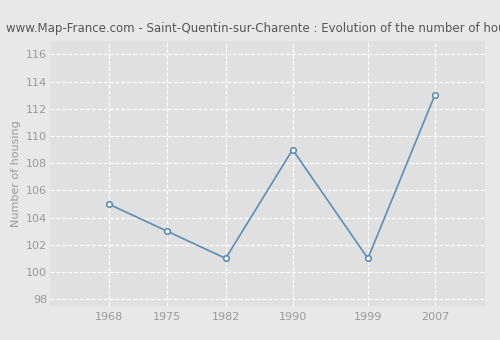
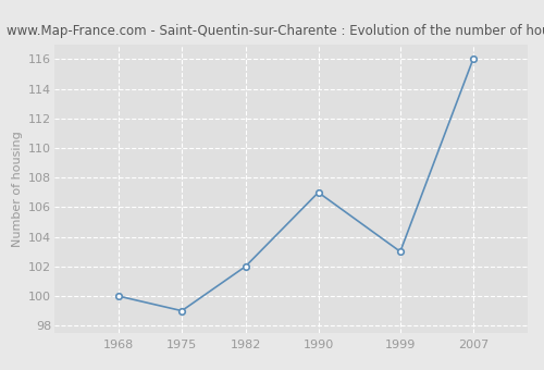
1968: 105 -> 100
1975: 103 -> 99
1982: 101 -> 102
1990: 109 -> 107
1999: 101 -> 103
2007: 113 -> 116
